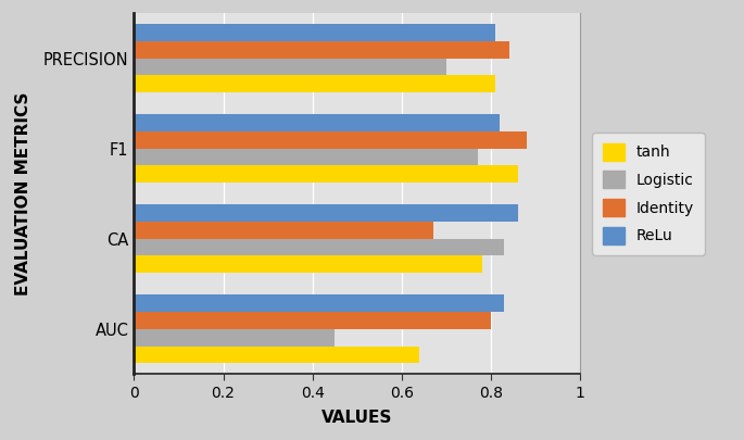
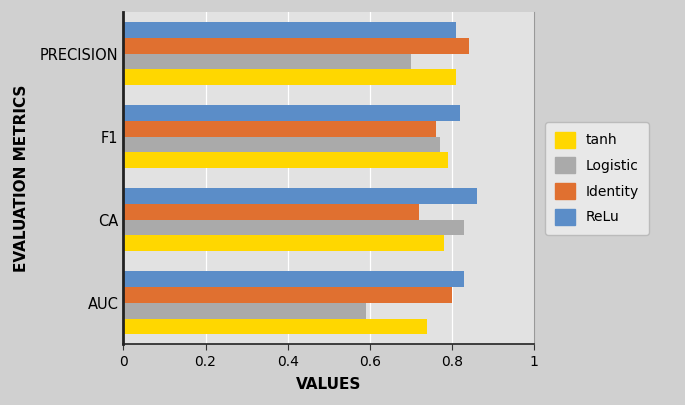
Identity/F1: 0.88 -> 0.76
tanh/F1: 0.86 -> 0.79
Identity/CA: 0.67 -> 0.72
Logistic/AUC: 0.45 -> 0.59
tanh/AUC: 0.64 -> 0.74
